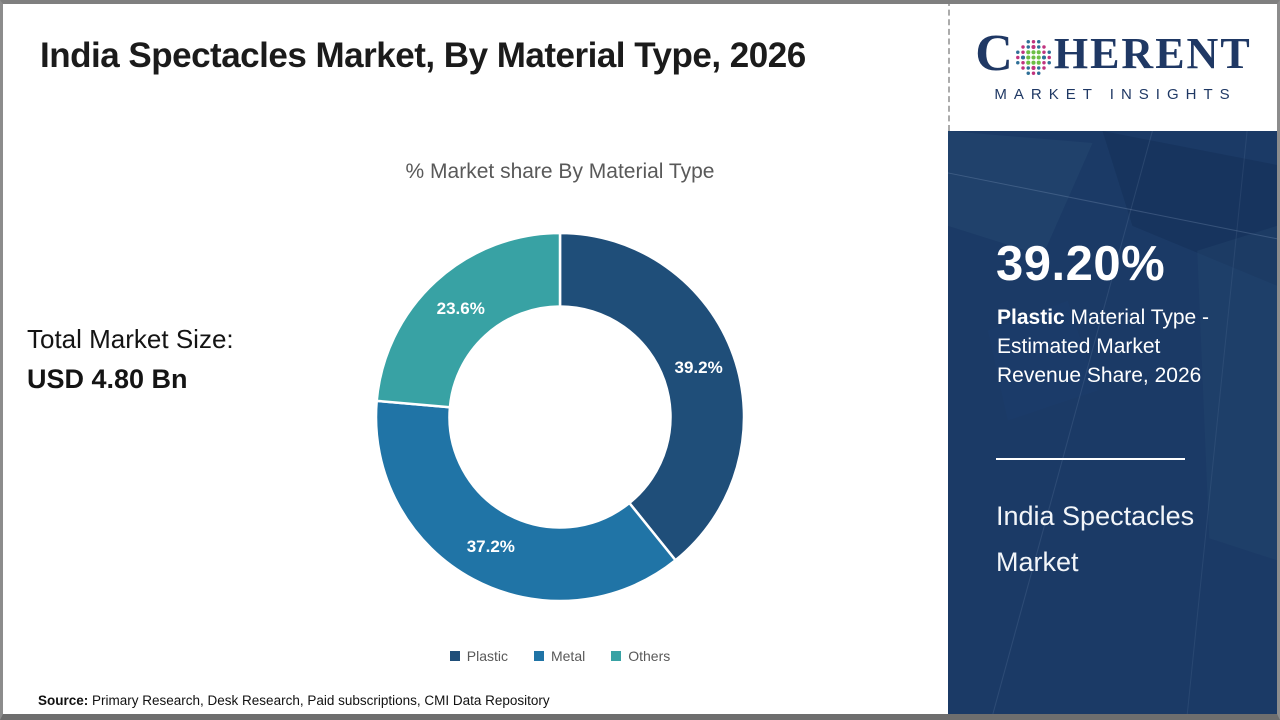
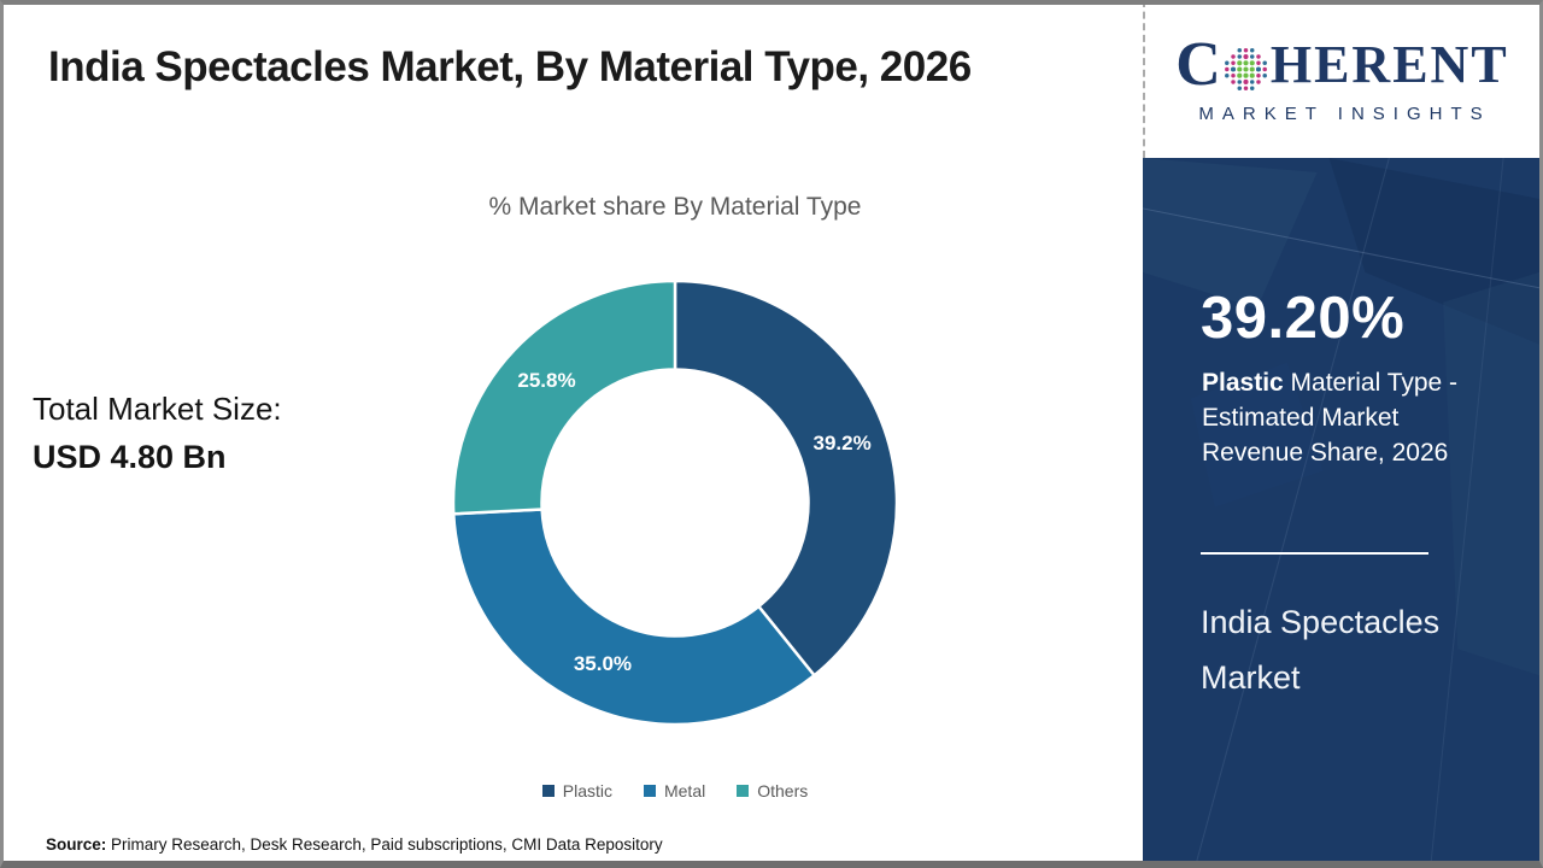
Metal: 37.2% -> 35.0%
Others: 23.6% -> 25.8%
